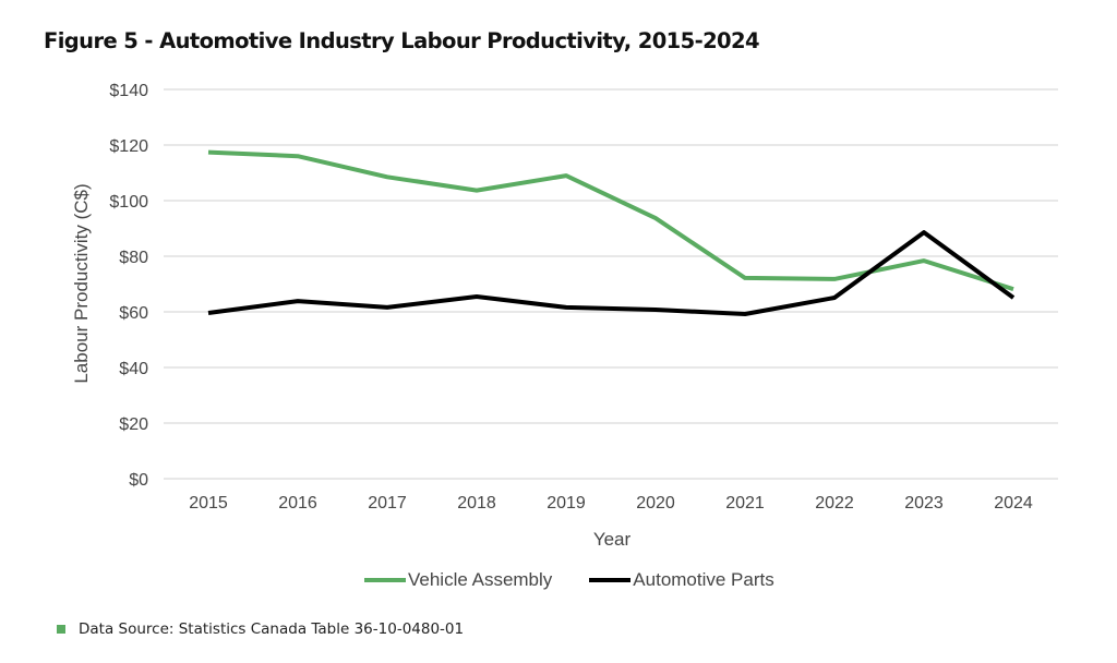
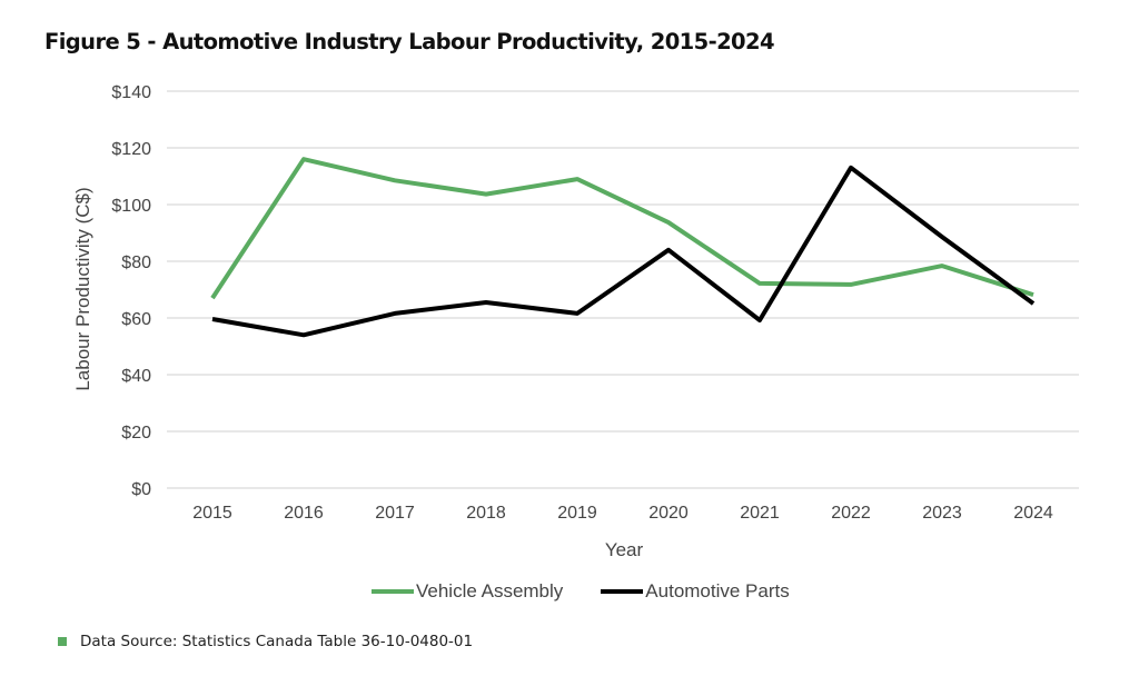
Vehicle Assembly/2015: $117 -> $67
Automotive Parts/2016: $64 -> $54
Automotive Parts/2020: $61 -> $84
Automotive Parts/2022: $65 -> $113
